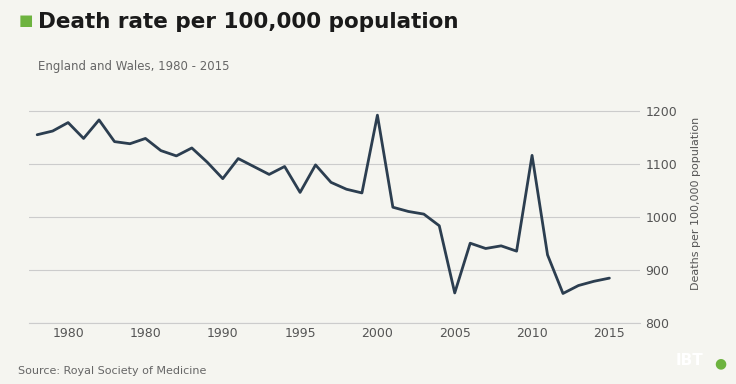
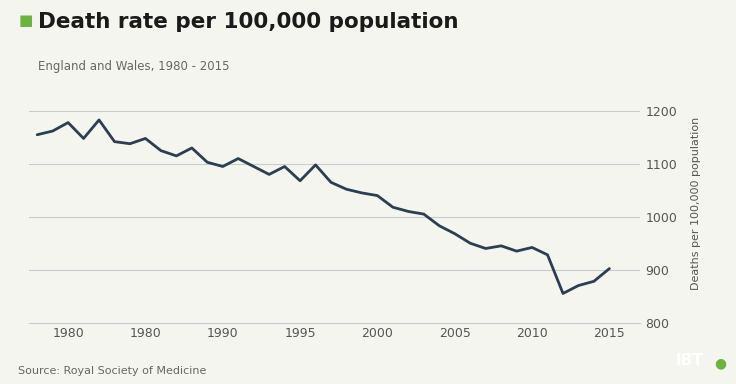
1990: 1072 -> 1095
1995: 1046 -> 1068
2000: 1192 -> 1040
2005: 856 -> 968
2010: 1116 -> 942
2015: 884 -> 902
